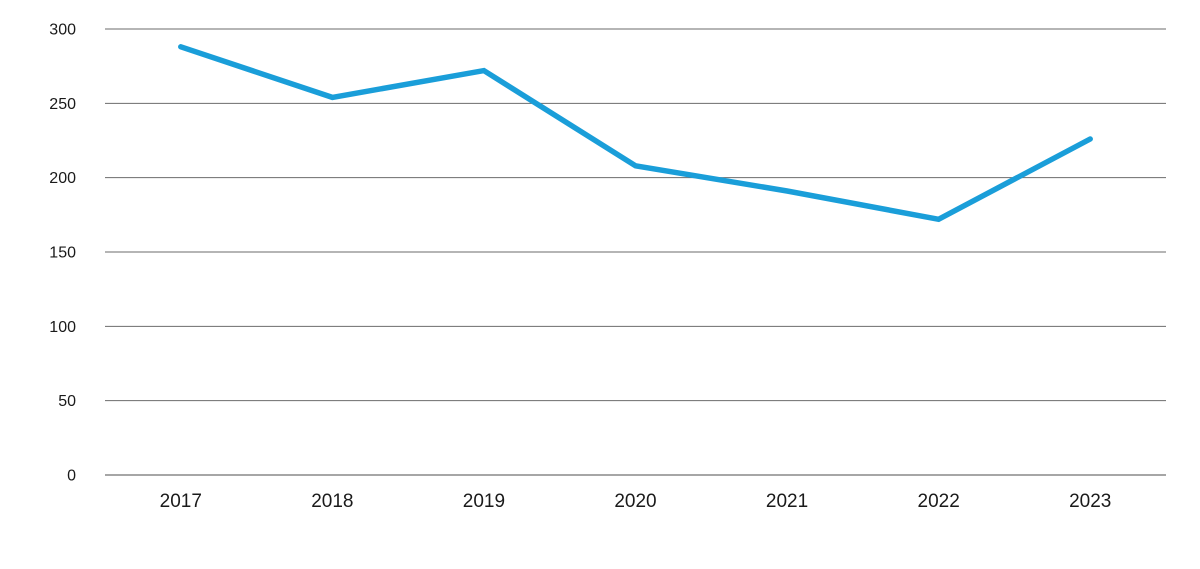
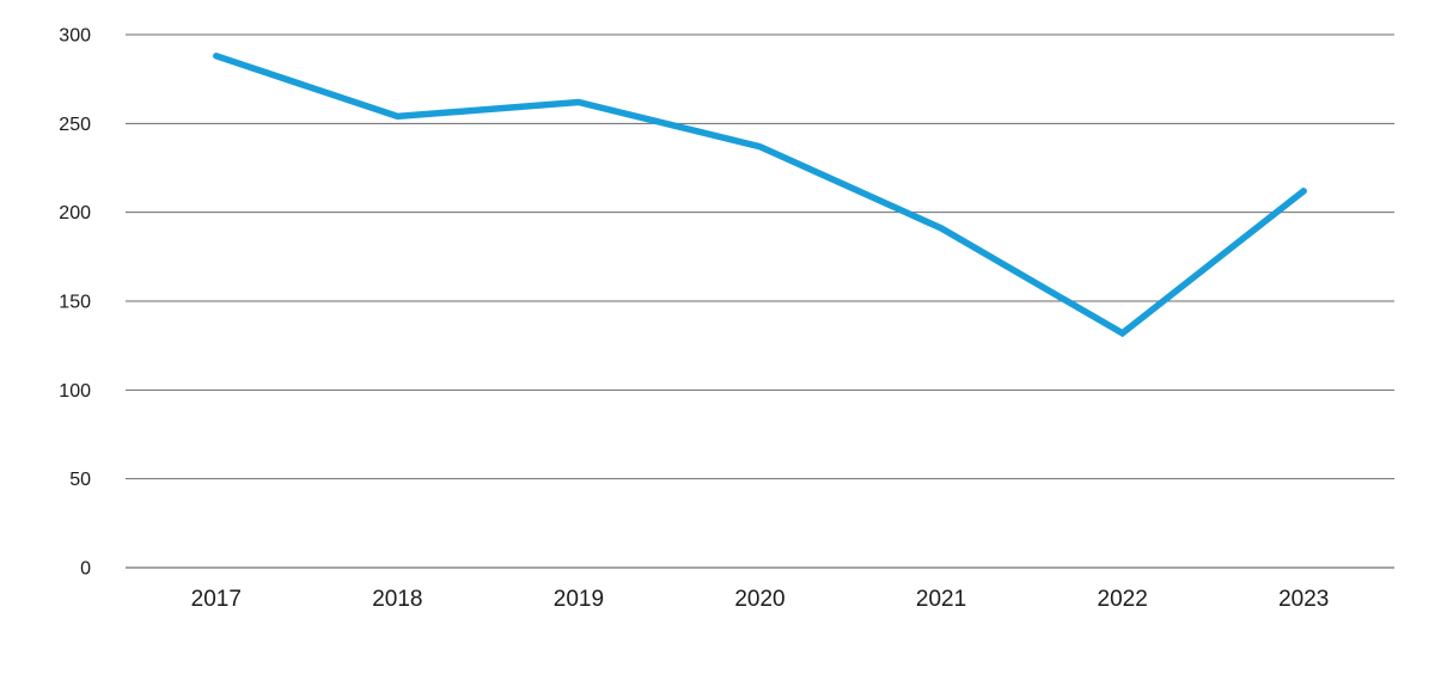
2019: 272 -> 262
2020: 208 -> 237
2022: 172 -> 132
2023: 226 -> 212
